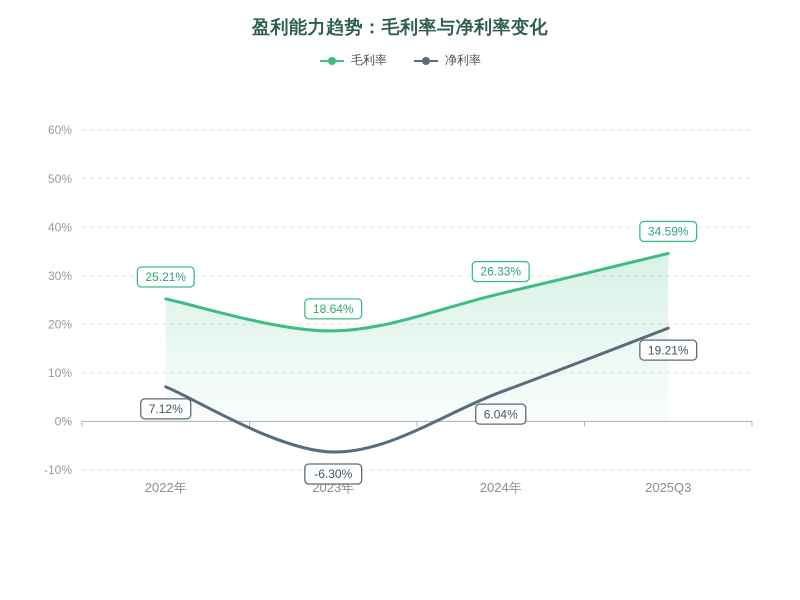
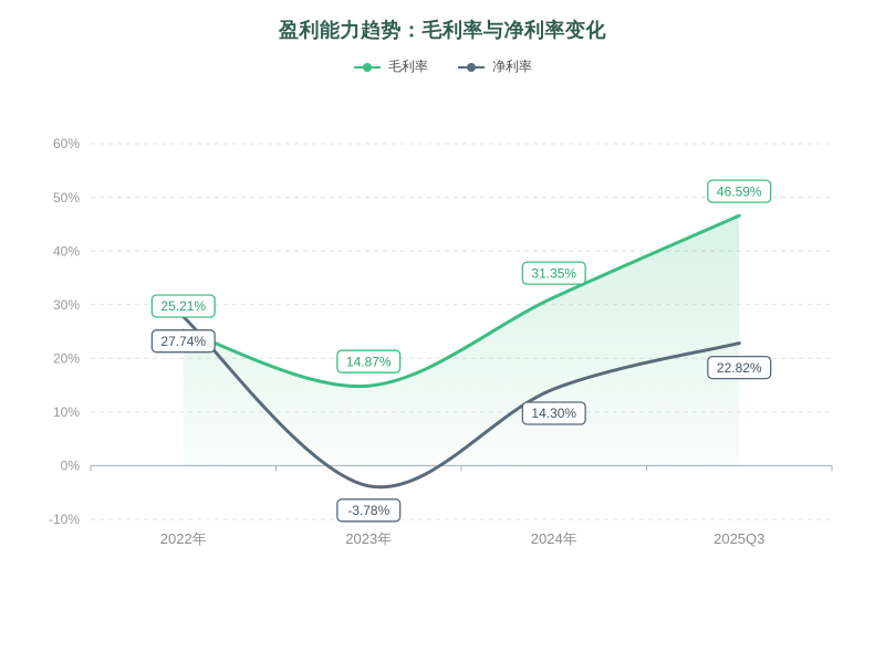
净利率/2022年: 7.12% -> 27.74%
毛利率/2023年: 18.64% -> 14.87%
净利率/2023年: -6.30% -> -3.78%
毛利率/2024年: 26.33% -> 31.35%
净利率/2024年: 6.04% -> 14.30%
毛利率/2025Q3: 34.59% -> 46.59%
净利率/2025Q3: 19.21% -> 22.82%
